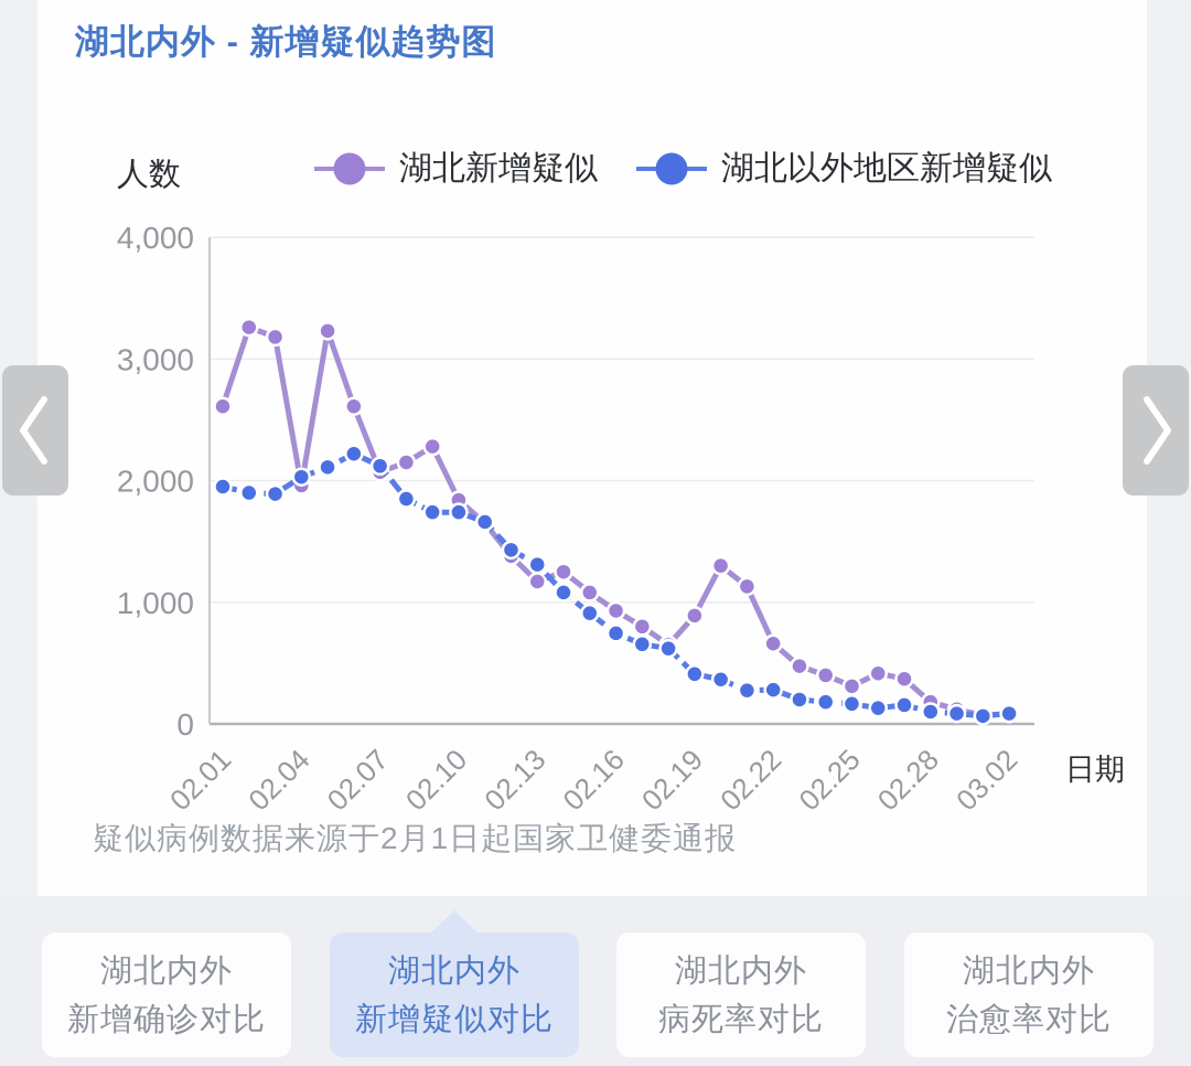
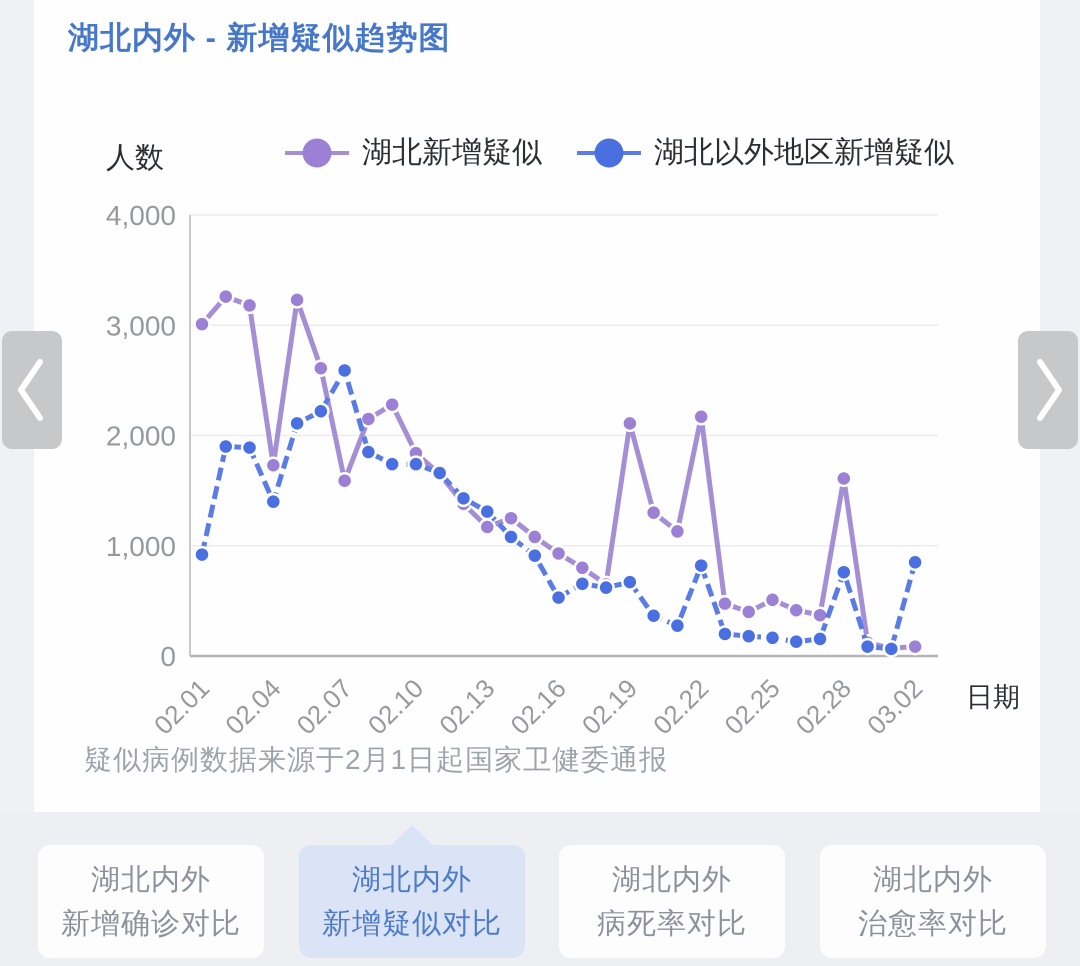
湖北新增疑似/02.01: 2610 -> 3010
湖北以外地区新增疑似/02.01: 1950 -> 920
湖北新增疑似/02.04: 1960 -> 1730
湖北以外地区新增疑似/02.04: 2030 -> 1400
湖北新增疑似/02.07: 2070 -> 1590
湖北以外地区新增疑似/02.07: 2120 -> 2590
湖北以外地区新增疑似/02.16: 740 -> 530
湖北新增疑似/02.19: 890 -> 2110
湖北以外地区新增疑似/02.19: 410 -> 670
湖北新增疑似/02.22: 660 -> 2170
湖北以外地区新增疑似/02.22: 280 -> 820
湖北新增疑似/02.25: 310 -> 510
湖北新增疑似/02.28: 180 -> 1610
湖北以外地区新增疑似/02.28: 100 -> 760
湖北以外地区新增疑似/03.02: 80 -> 850
